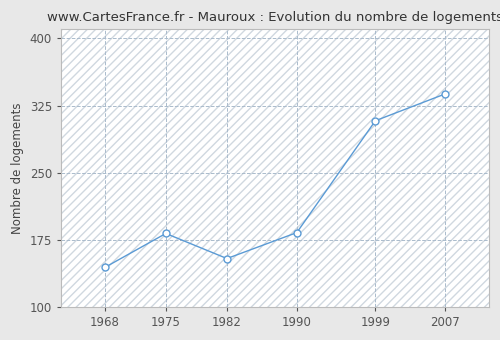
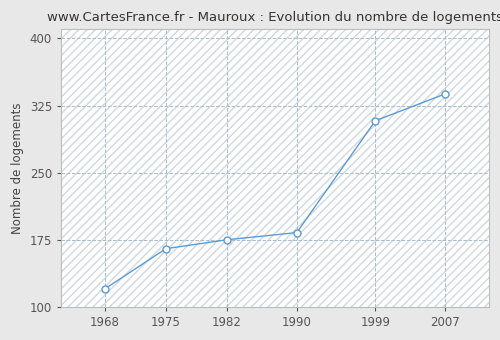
1968: 144 -> 120
1975: 182 -> 165
1982: 154 -> 175
